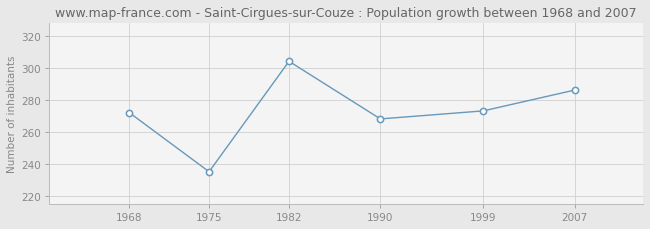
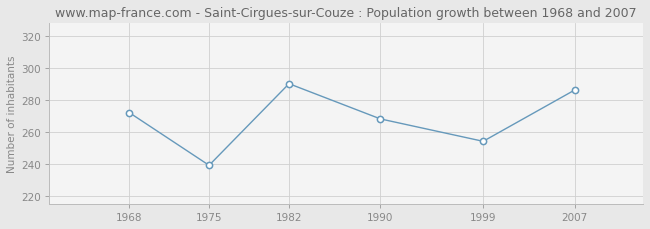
1975: 235 -> 239
1982: 304 -> 290
1999: 273 -> 254
